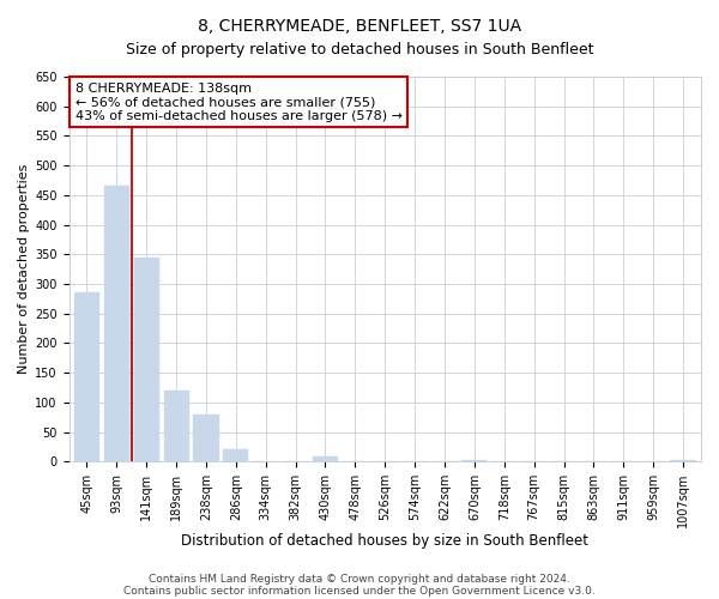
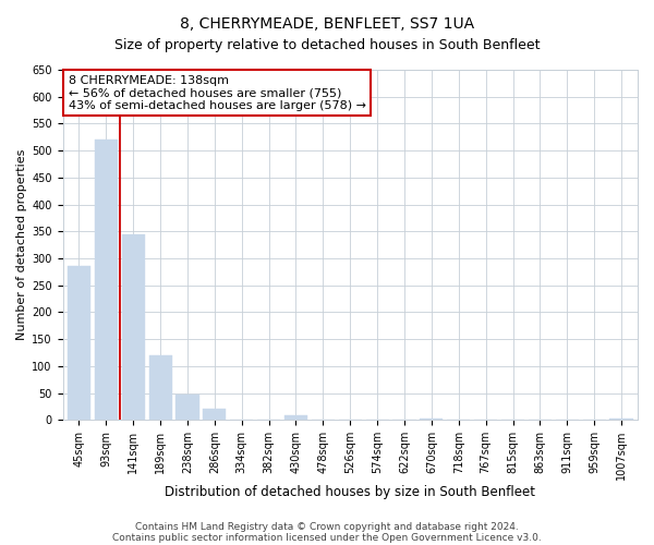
93sqm: 465 -> 520
238sqm: 80 -> 48
